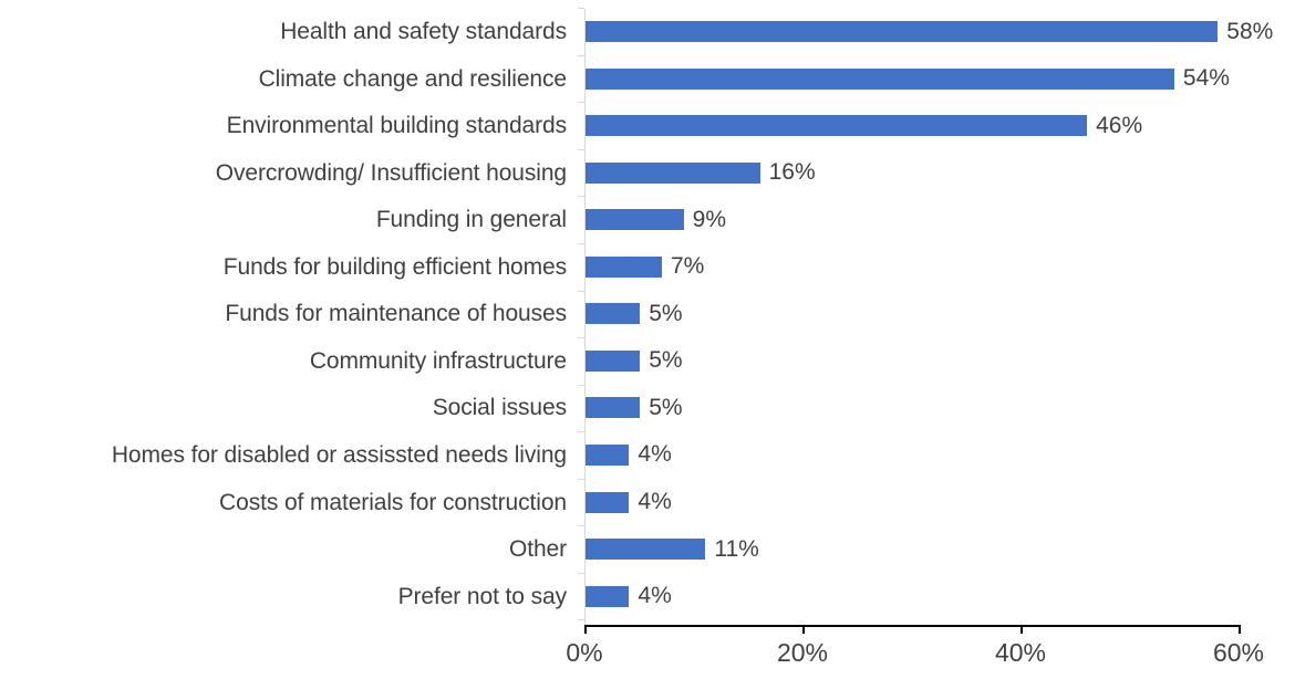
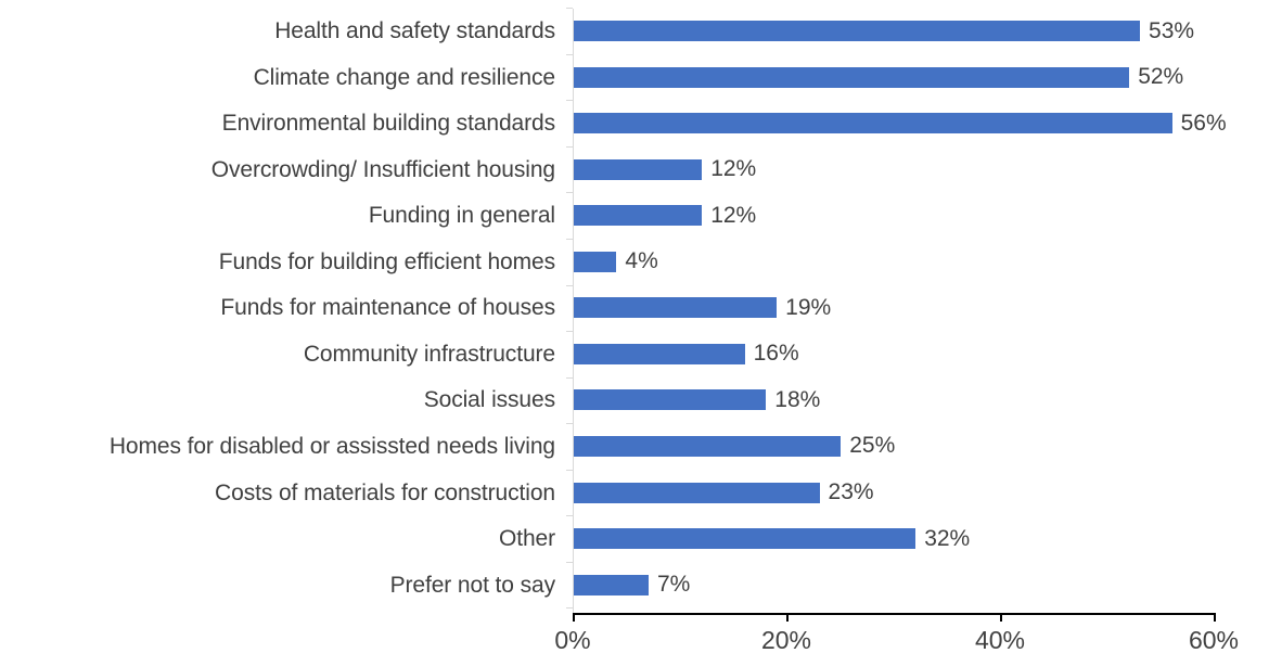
Health and safety standards: 58% -> 53%
Climate change and resilience: 54% -> 52%
Environmental building standards: 46% -> 56%
Overcrowding/ Insufficient housing: 16% -> 12%
Funding in general: 9% -> 12%
Funds for building efficient homes: 7% -> 4%
Funds for maintenance of houses: 5% -> 19%
Community infrastructure: 5% -> 16%
Social issues: 5% -> 18%
Homes for disabled or assissted needs living: 4% -> 25%
Costs of materials for construction: 4% -> 23%
Other: 11% -> 32%
Prefer not to say: 4% -> 7%
